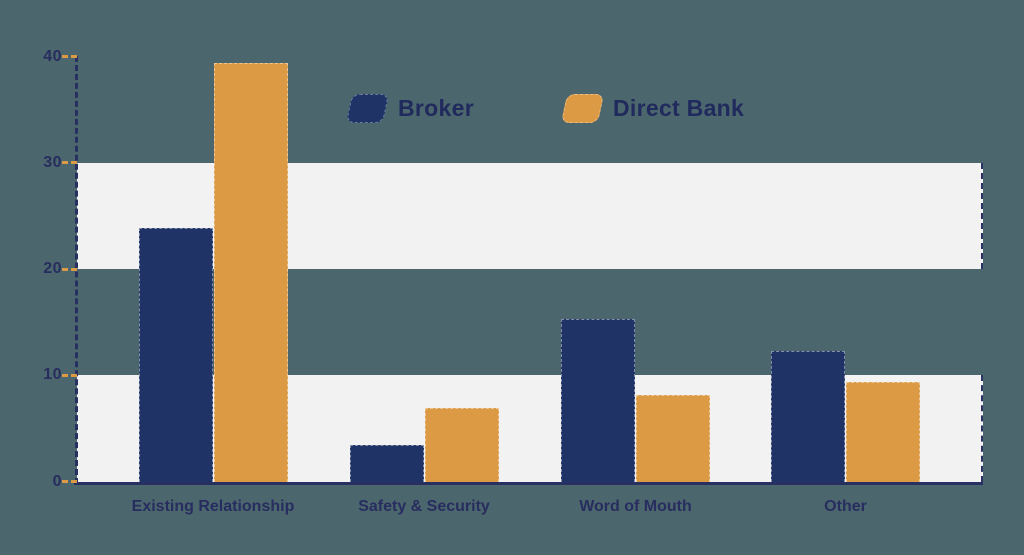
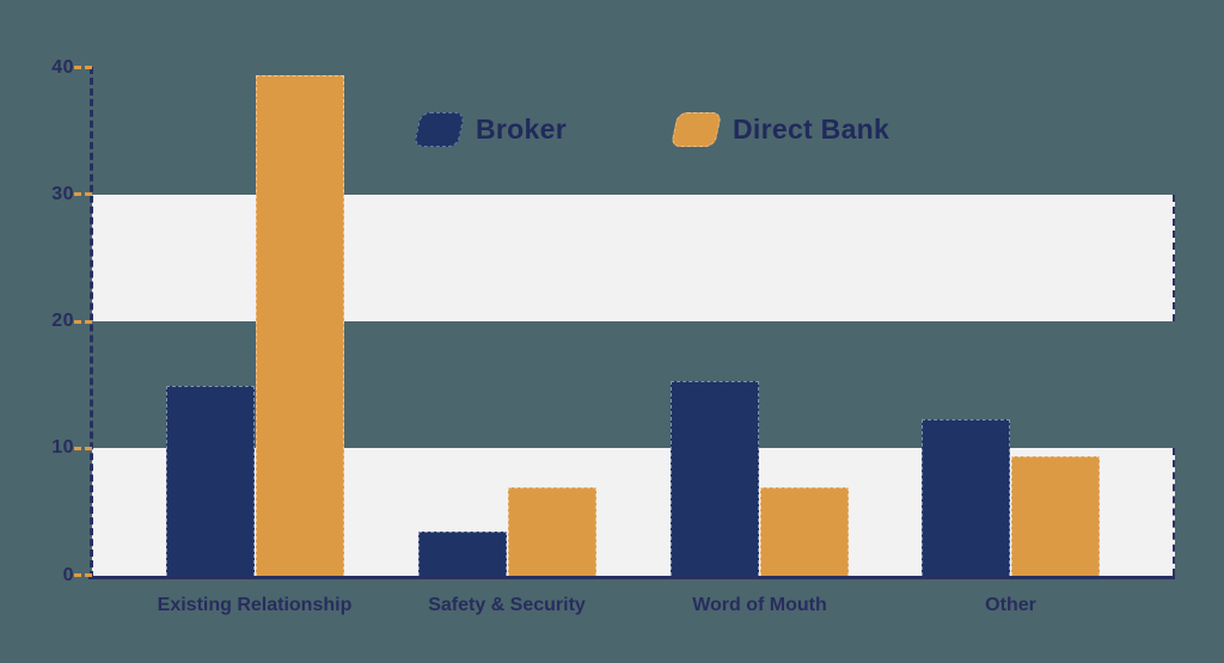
Broker/Existing Relationship: 23.9 -> 14.9
Direct Bank/Word of Mouth: 8.1 -> 6.9
